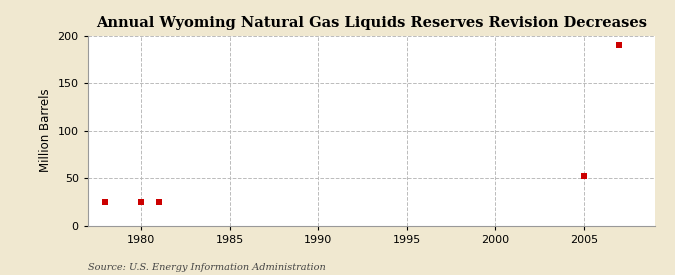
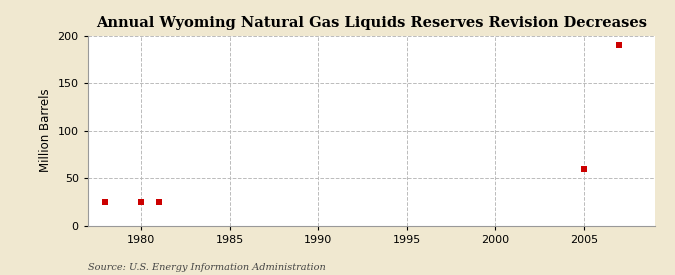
2005: 52 -> 60
